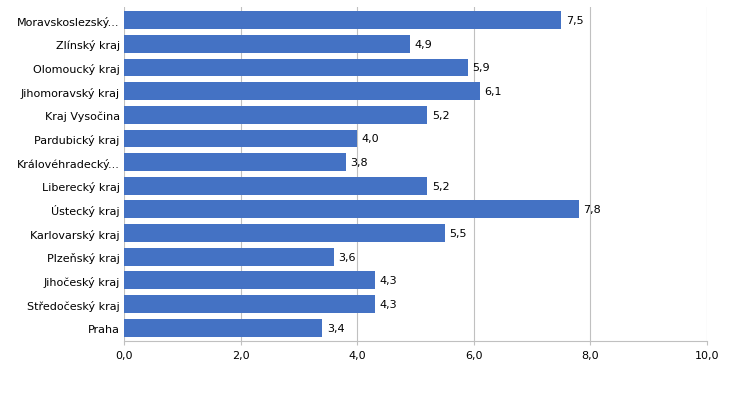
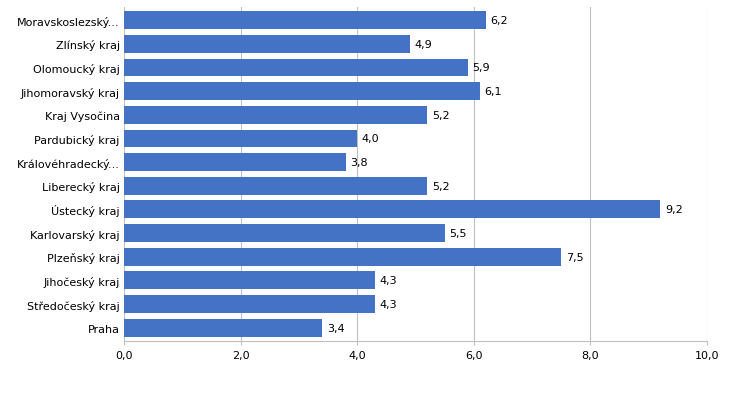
Moravskoslezský...: 7,5 -> 6,2
Ústecký kraj: 7,8 -> 9,2
Plzeňský kraj: 3,6 -> 7,5
